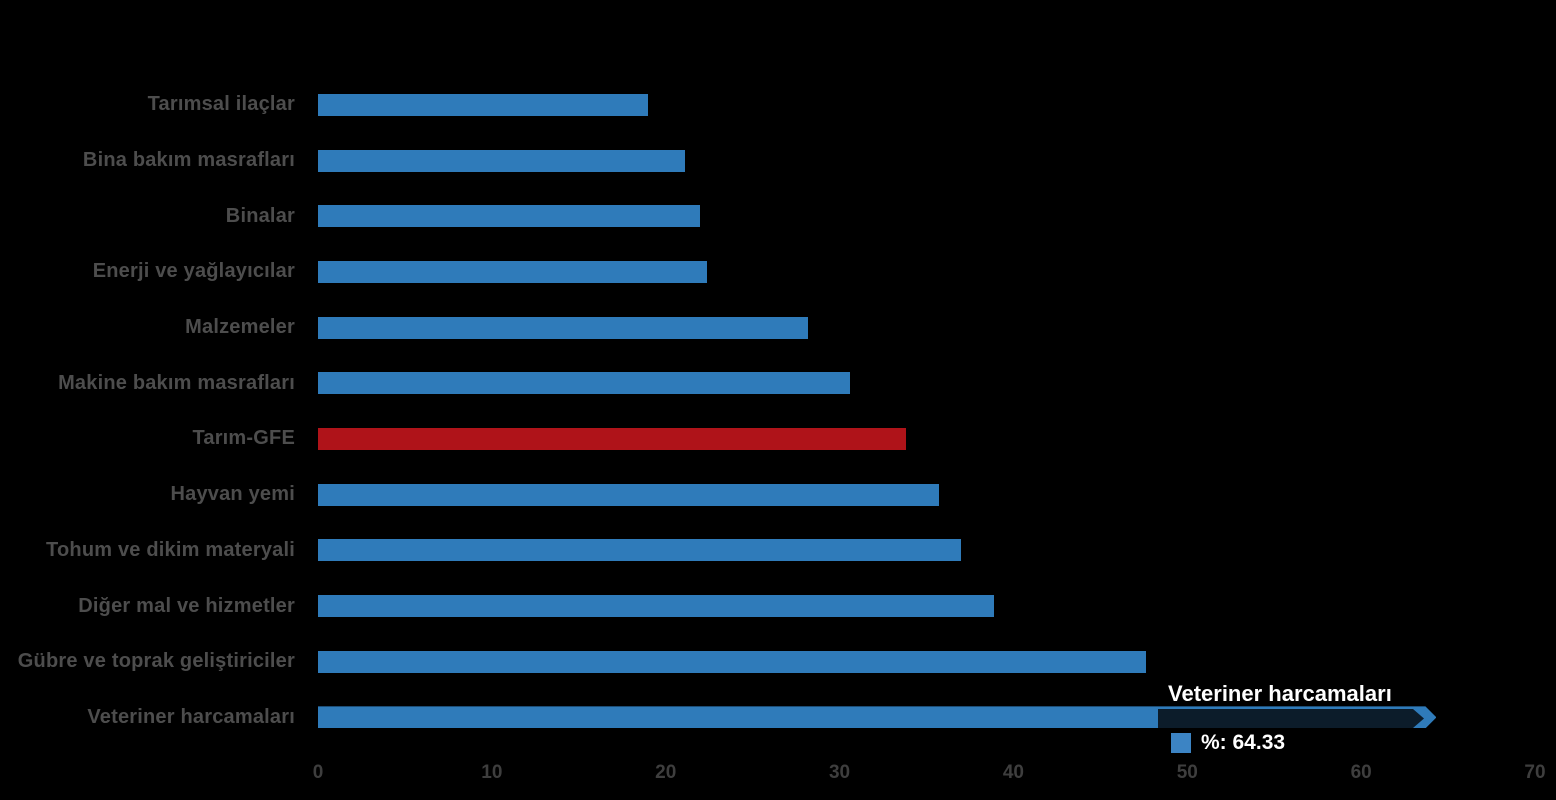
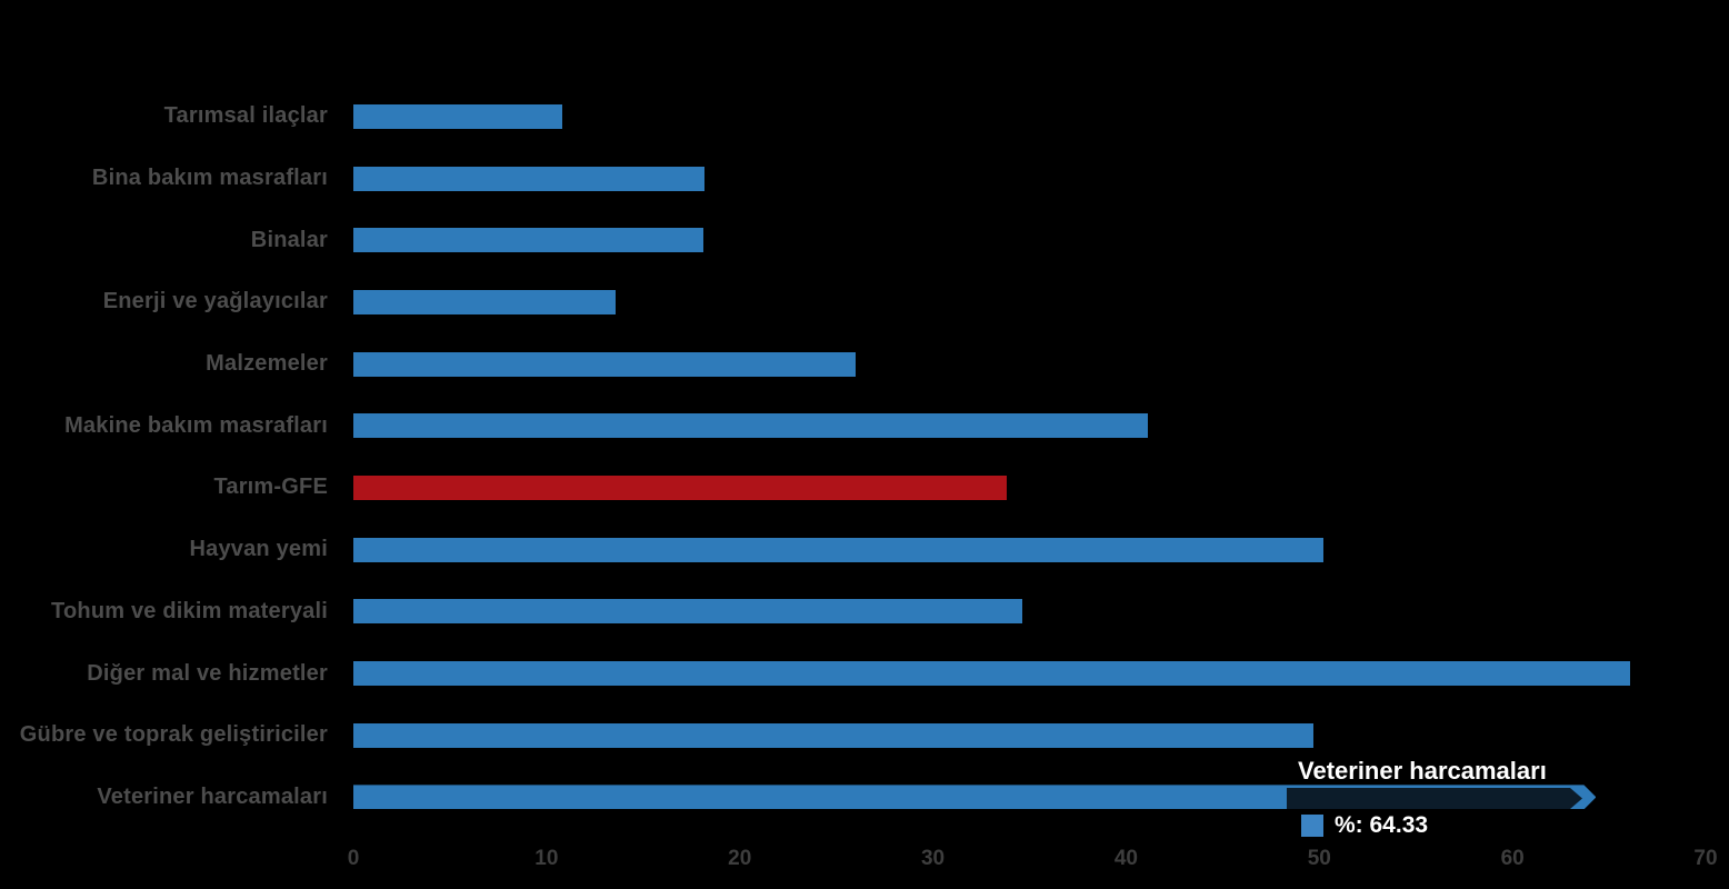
Tarımsal ilaçlar: 19.0 -> 10.8
Bina bakım masrafları: 21.1 -> 18.2
Binalar: 22.0 -> 18.1
Enerji ve yağlayıcılar: 22.4 -> 13.6
Malzemeler: 28.2 -> 26.0
Makine bakım masrafları: 30.6 -> 41.1
Hayvan yemi: 35.7 -> 50.2
Tohum ve dikim materyali: 37.0 -> 34.6
Diğer mal ve hizmetler: 38.9 -> 66.1
Gübre ve toprak geliştiriciler: 47.6 -> 49.7
